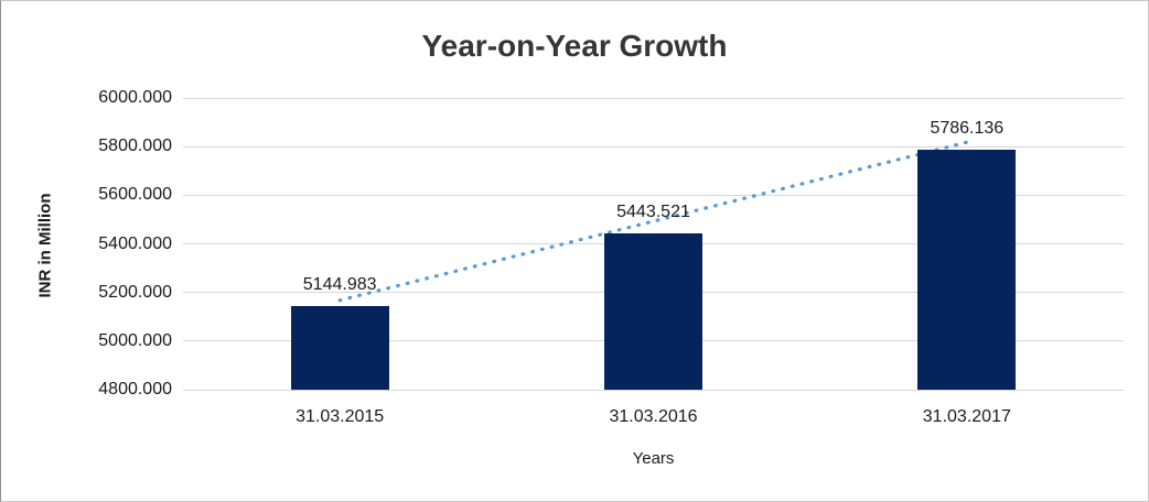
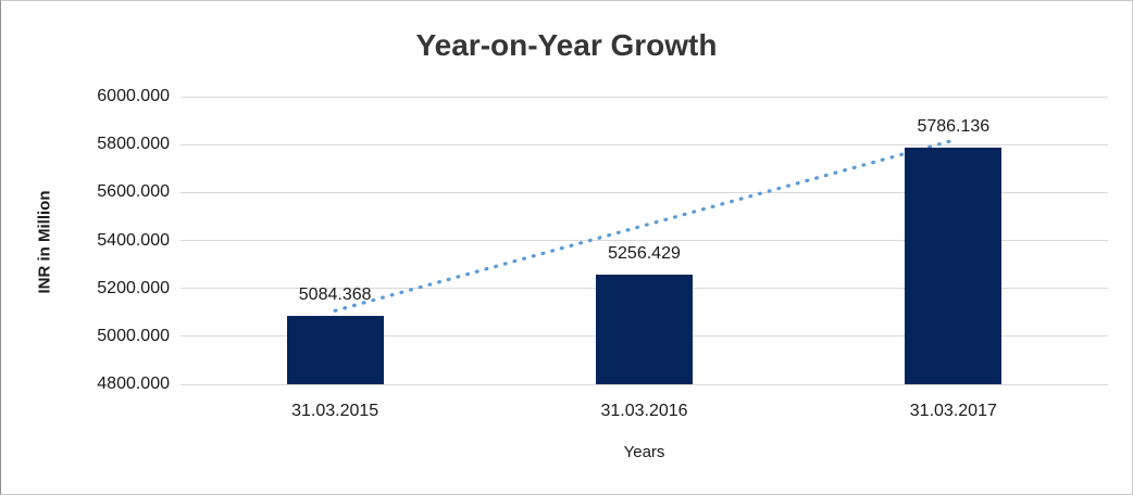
31.03.2015: 5144.983 -> 5084.368
31.03.2016: 5443.521 -> 5256.429
